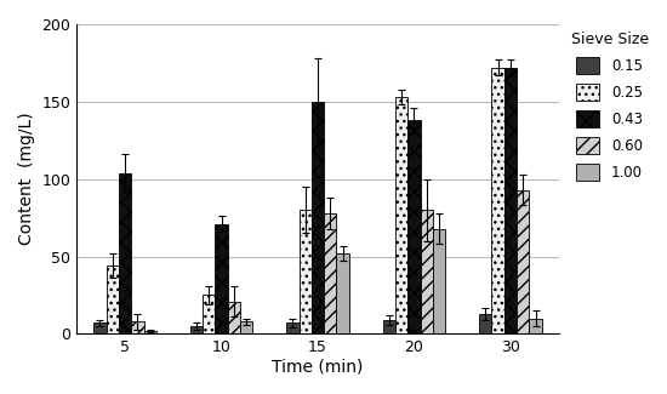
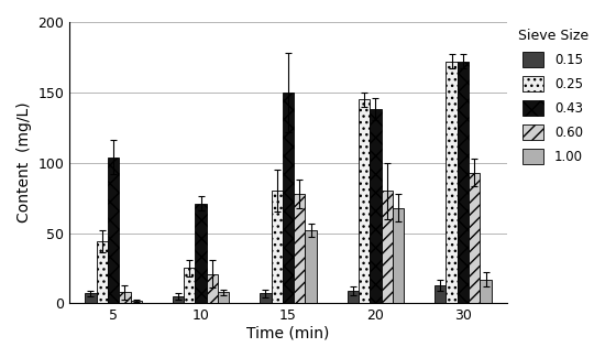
0.25/20: 153 -> 145
1.00/30: 10 -> 17
